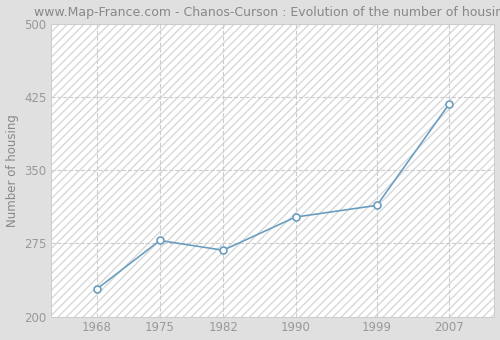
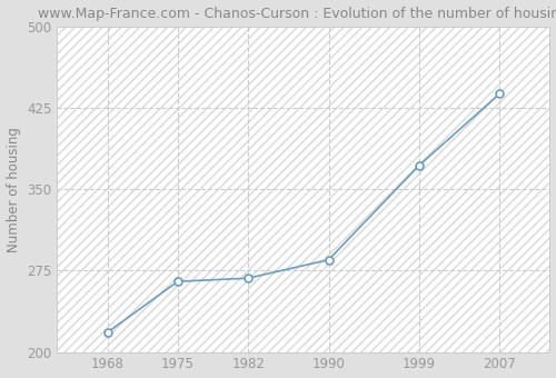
1968: 228 -> 218
1975: 278 -> 265
1990: 302 -> 285
1999: 314 -> 372
2007: 418 -> 438
